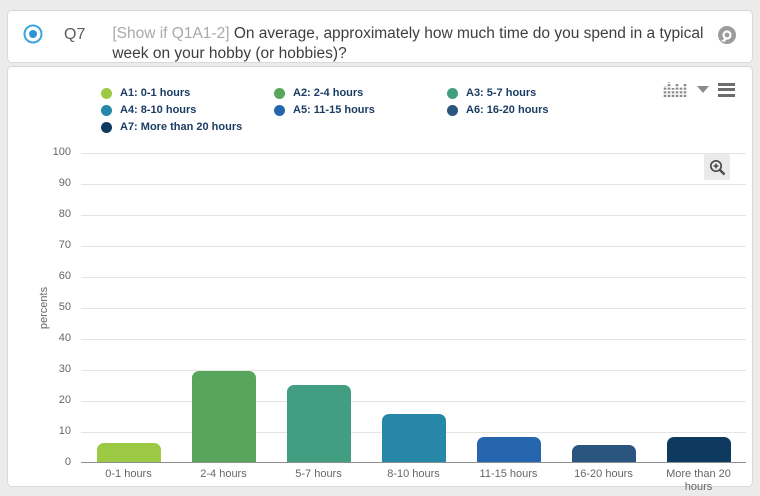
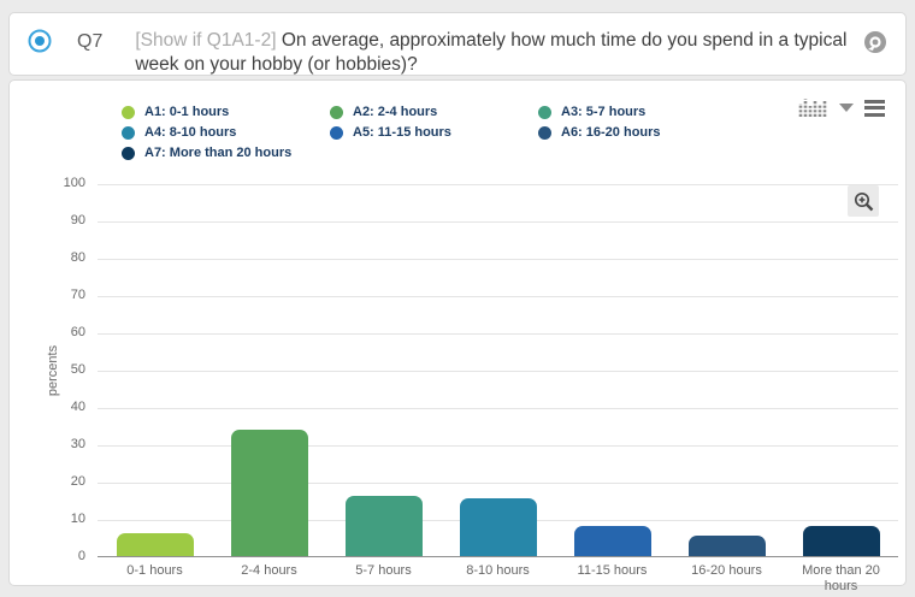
2-4 hours: 30 -> 34
5-7 hours: 25 -> 16
